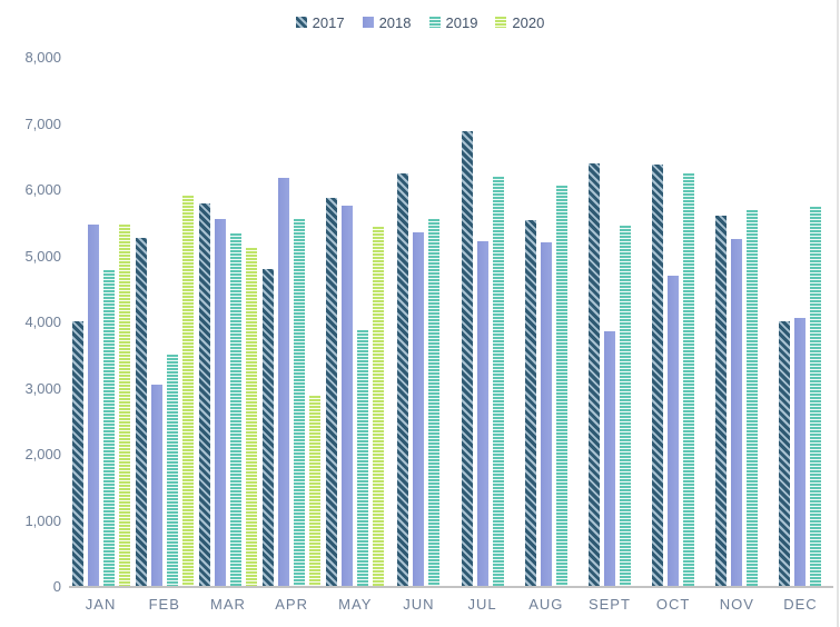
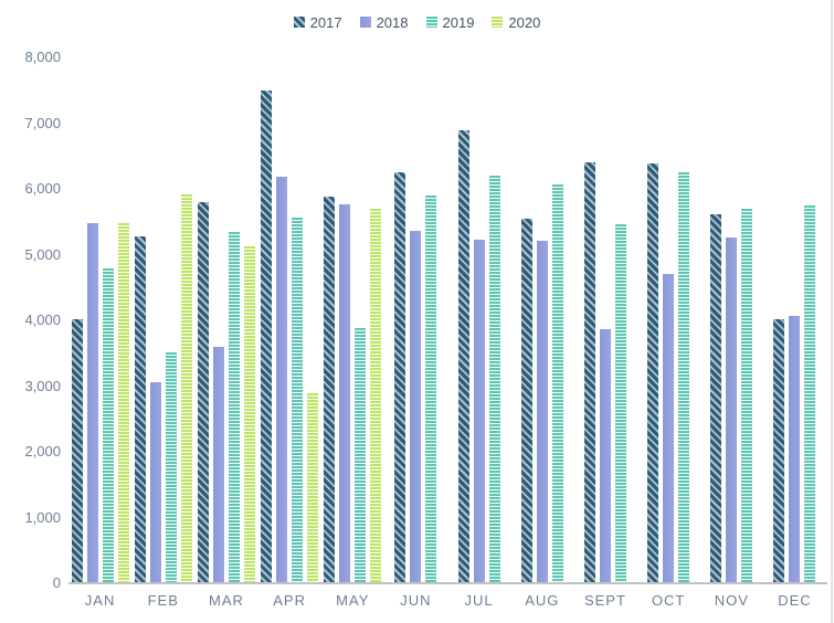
2018/MAR: 5600 -> 3600
2017/APR: 4800 -> 7500
2020/MAY: 5400 -> 5700
2019/JUN: 5600 -> 5900
